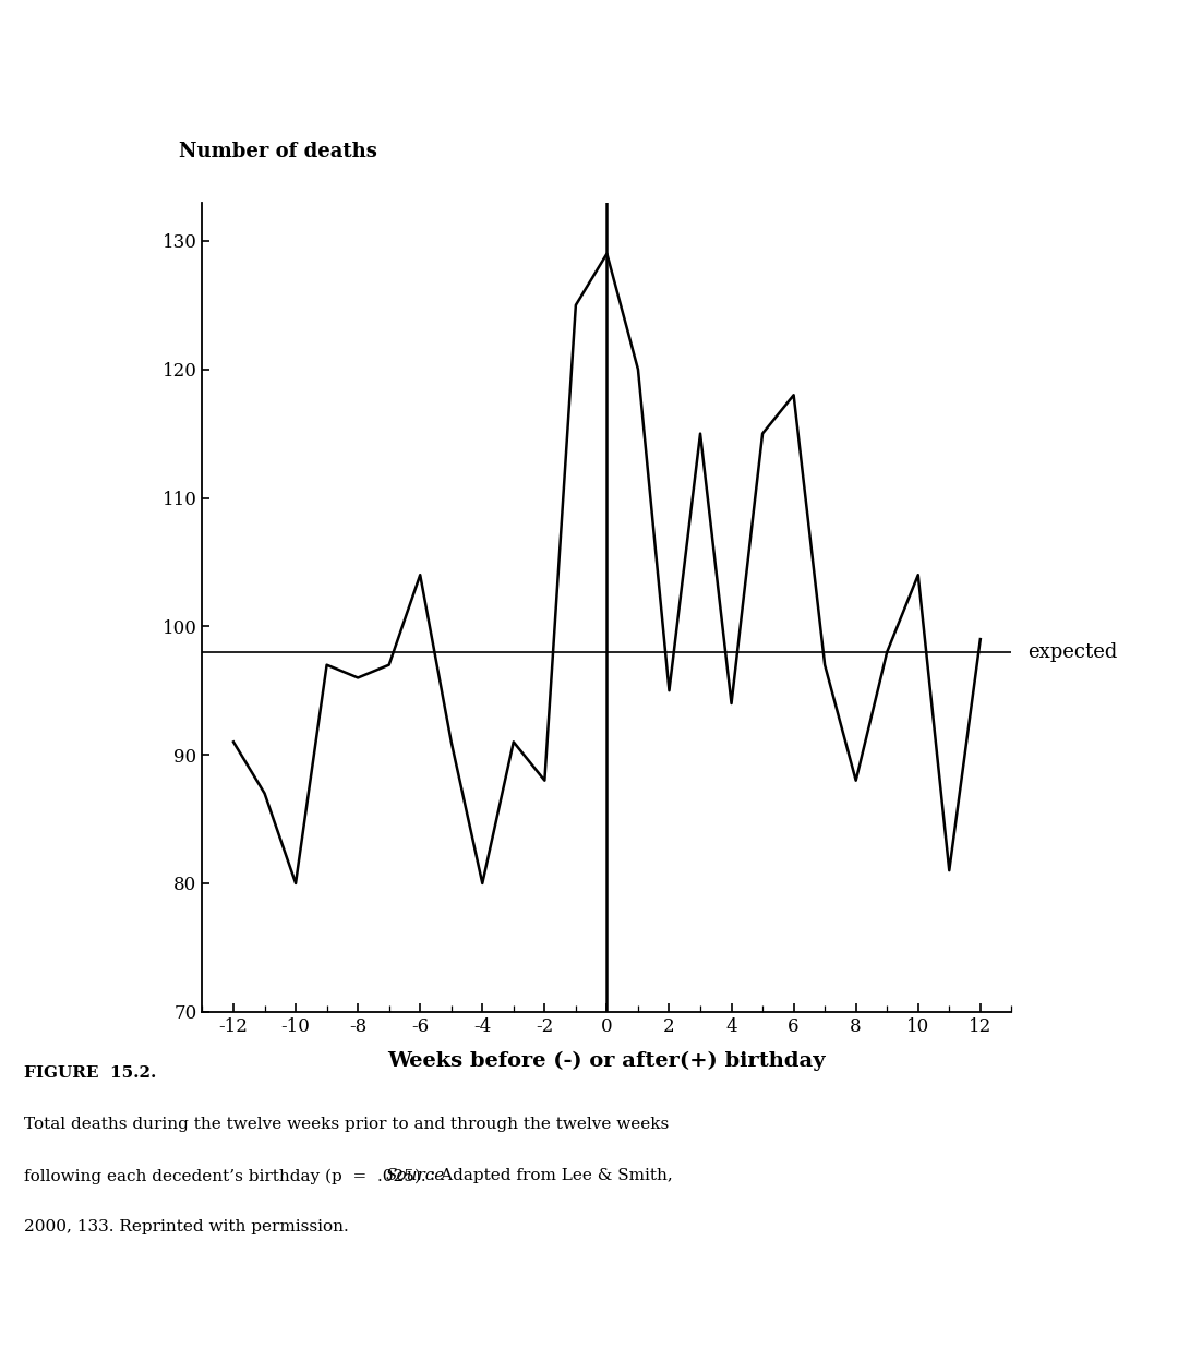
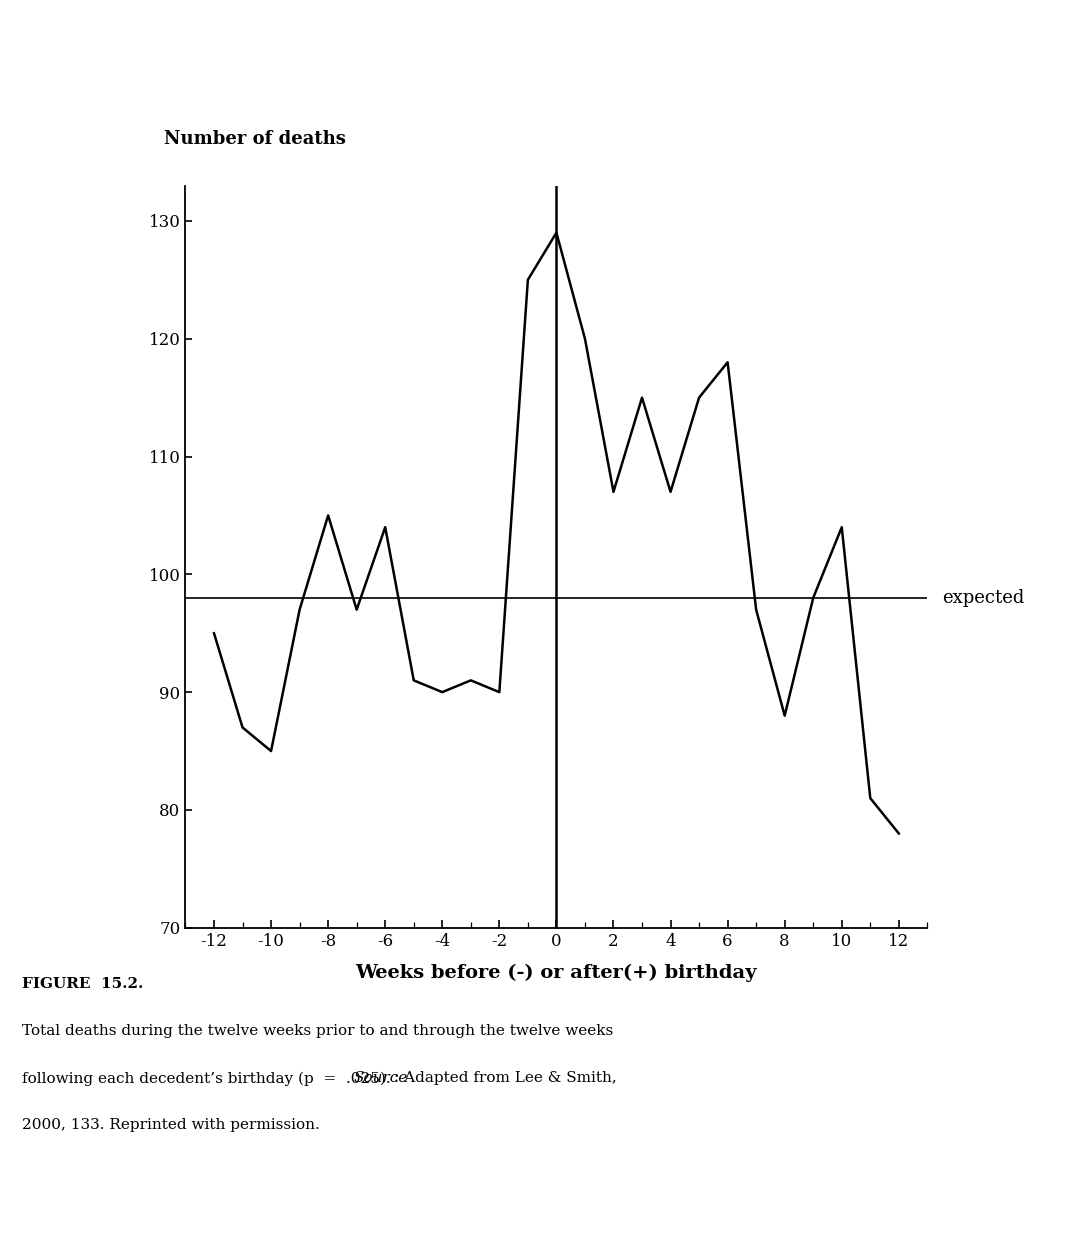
-12: 91 -> 95
-10: 80 -> 85
-8: 96 -> 105
-4: 80 -> 90
-2: 88 -> 90
2: 95 -> 107
4: 94 -> 107
12: 99 -> 78
